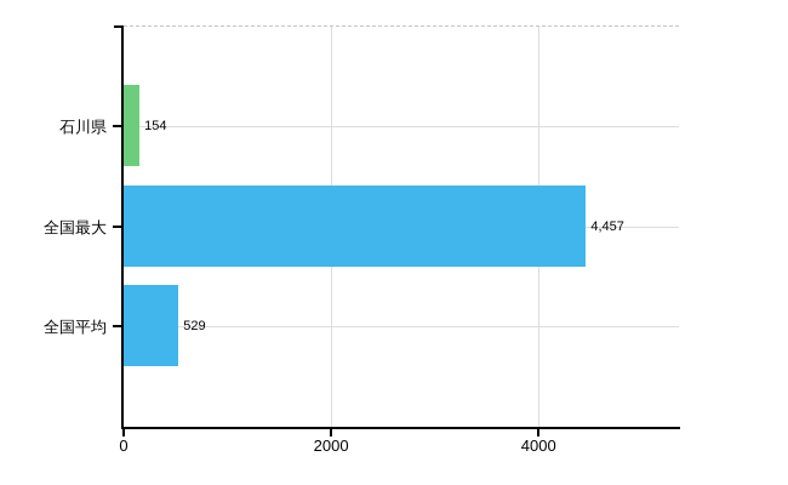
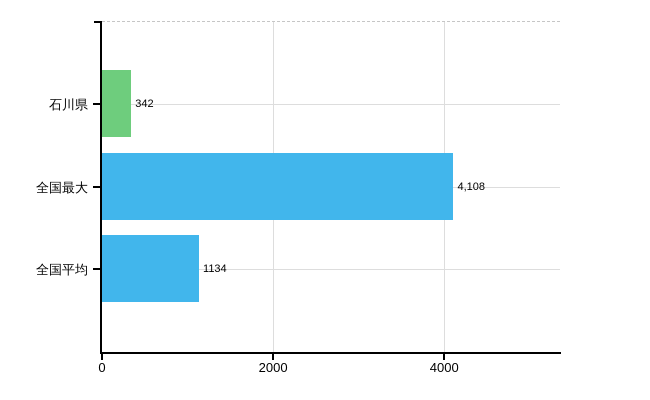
石川県: 154 -> 342
全国最大: 4,457 -> 4,108
全国平均: 529 -> 1134
